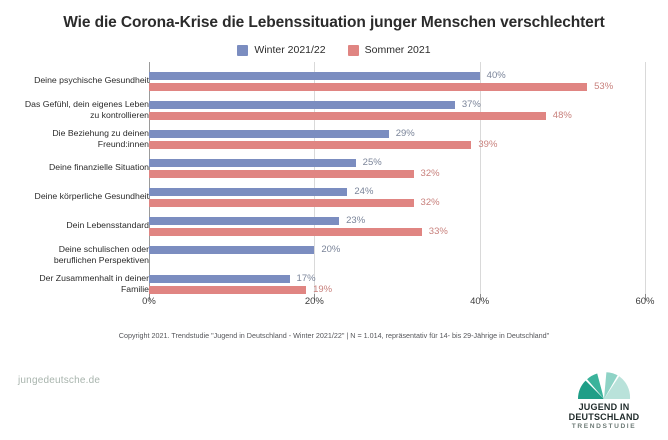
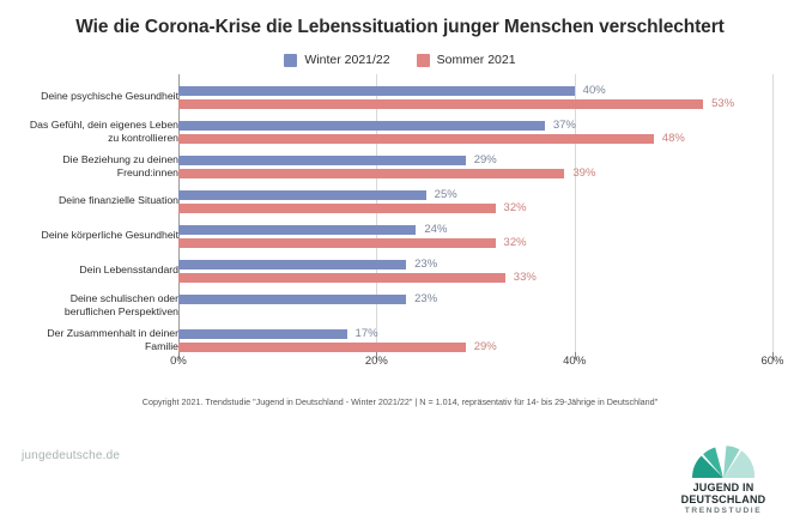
Winter 2021/22/Deine schulischen oder beruflichen Perspektiven: 20% -> 23%
Sommer 2021/Der Zusammenhalt in deiner Familie: 19% -> 29%
